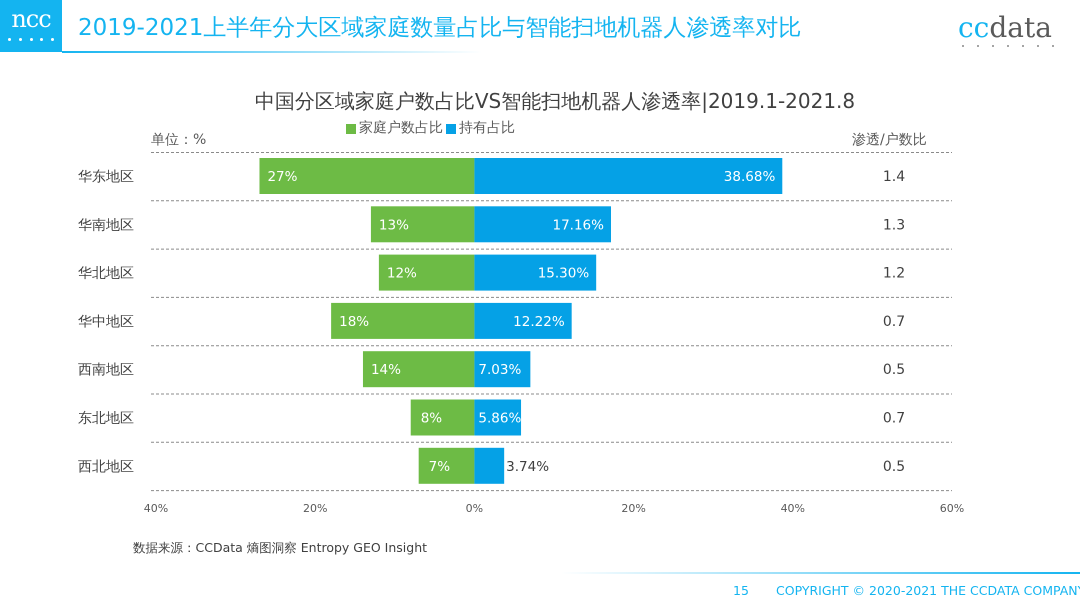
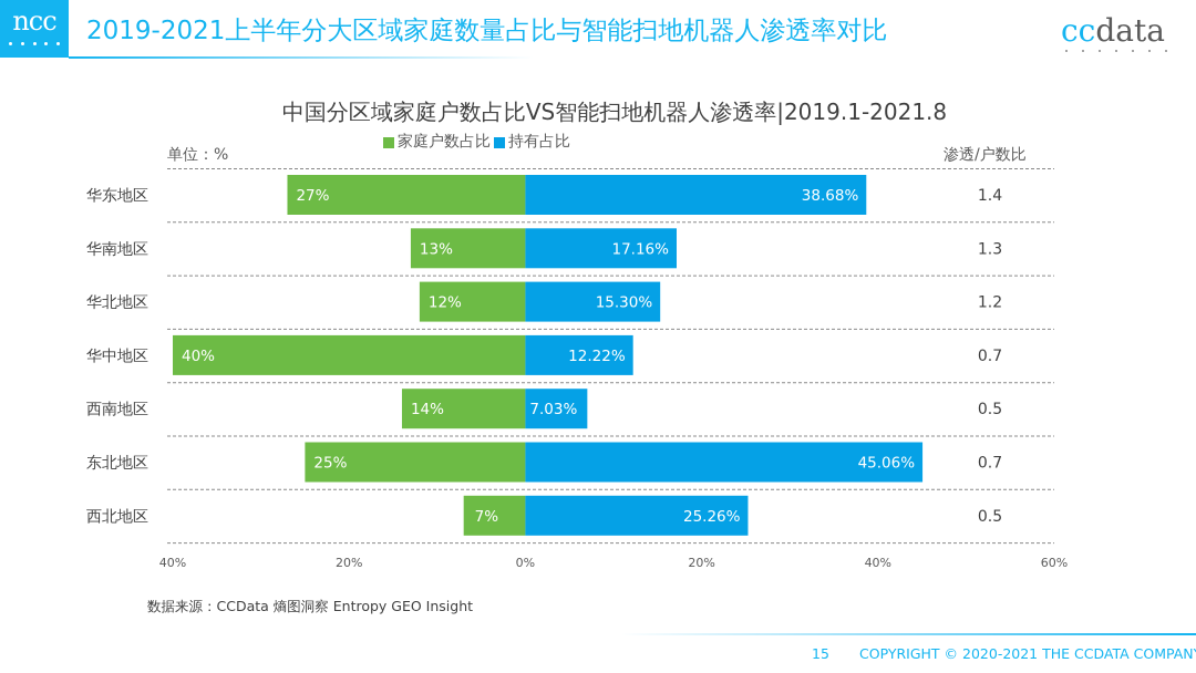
家庭户数占比/华中地区: 18% -> 40%
家庭户数占比/东北地区: 8% -> 25%
持有占比/东北地区: 5.86% -> 45.06%
持有占比/西北地区: 3.74% -> 25.26%
